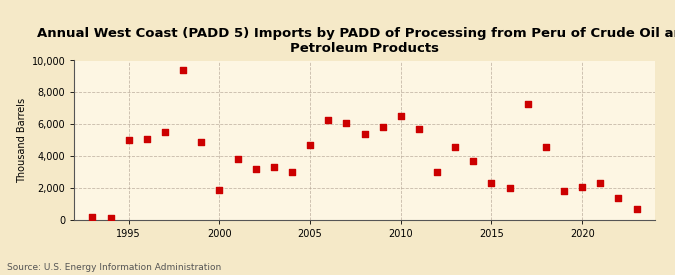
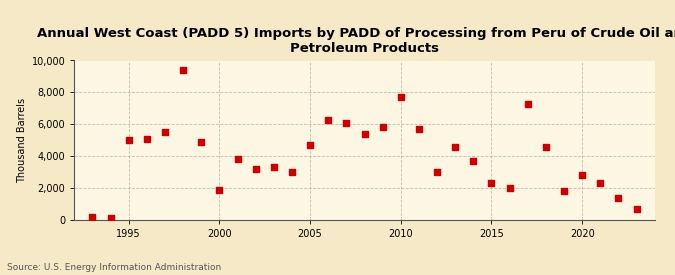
2010: 6,500 -> 7,700
2020: 2,100 -> 2,800
